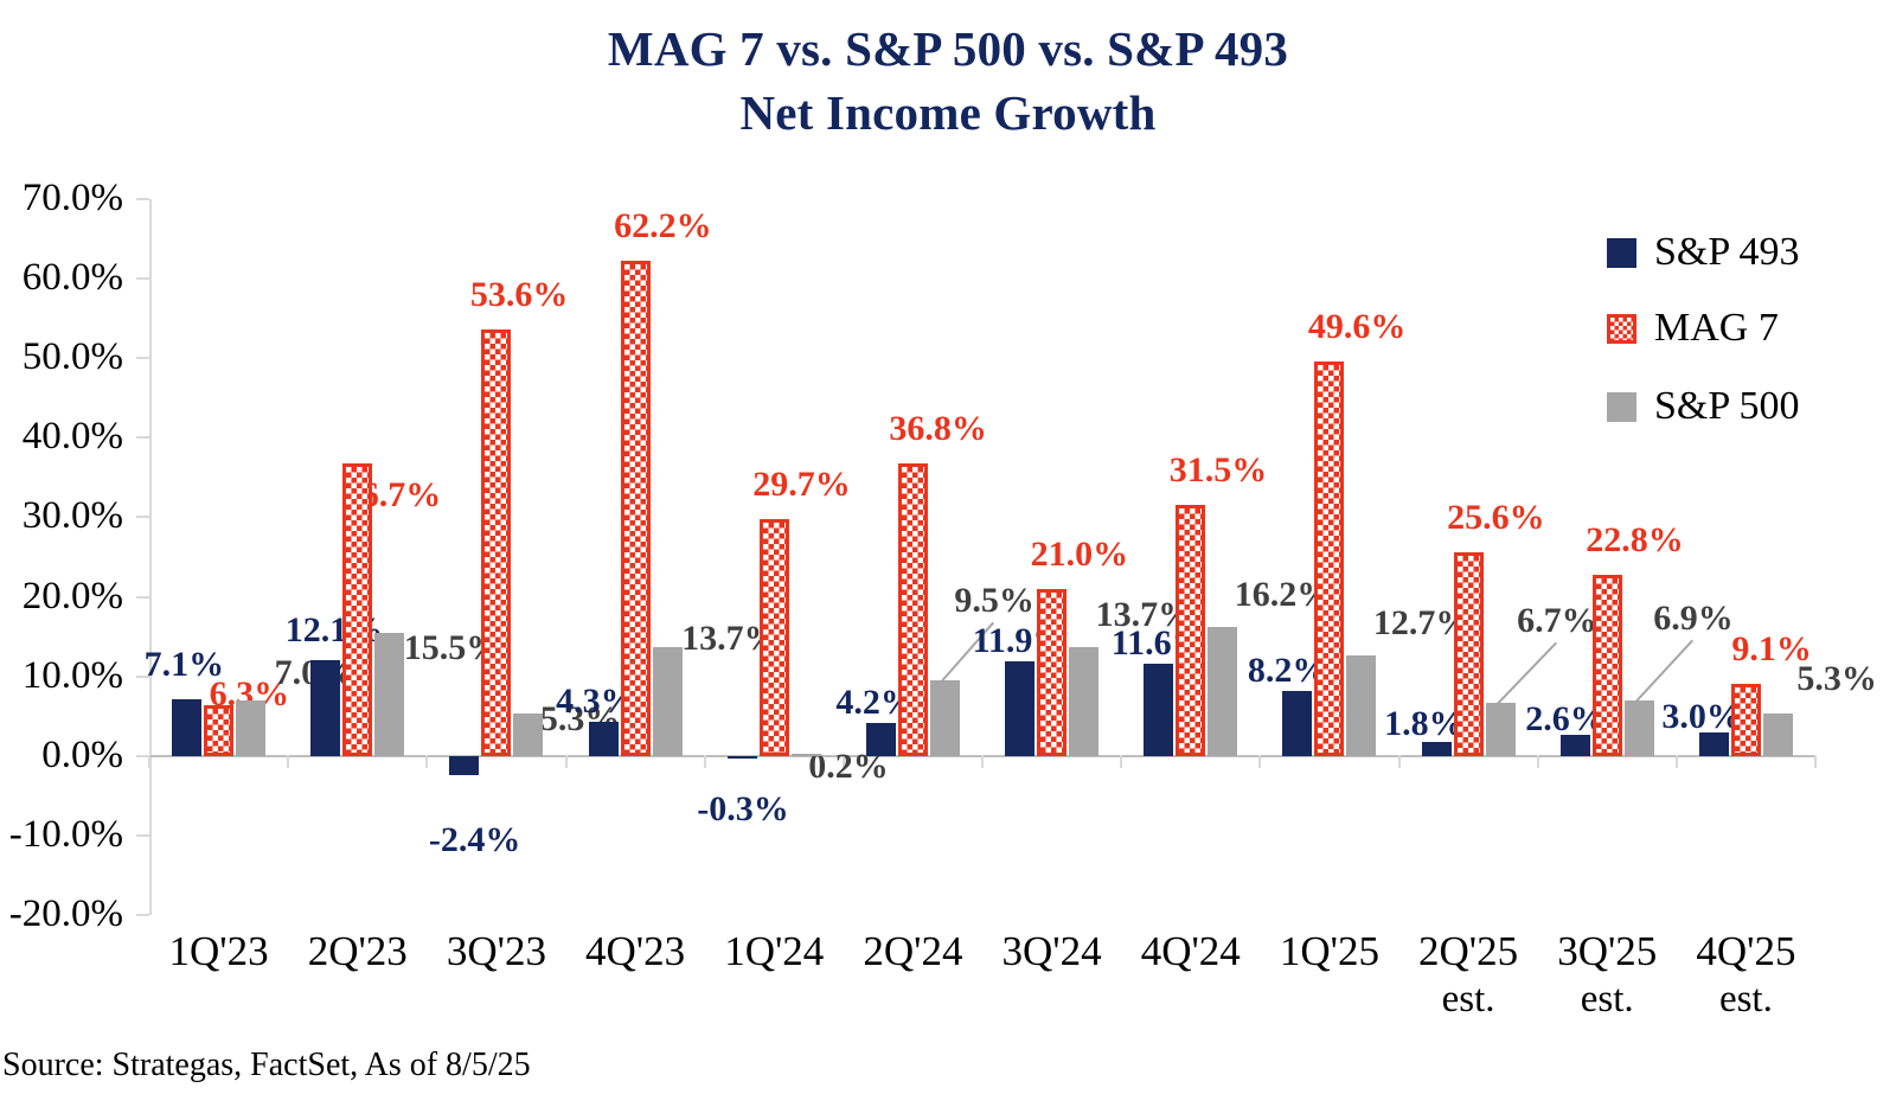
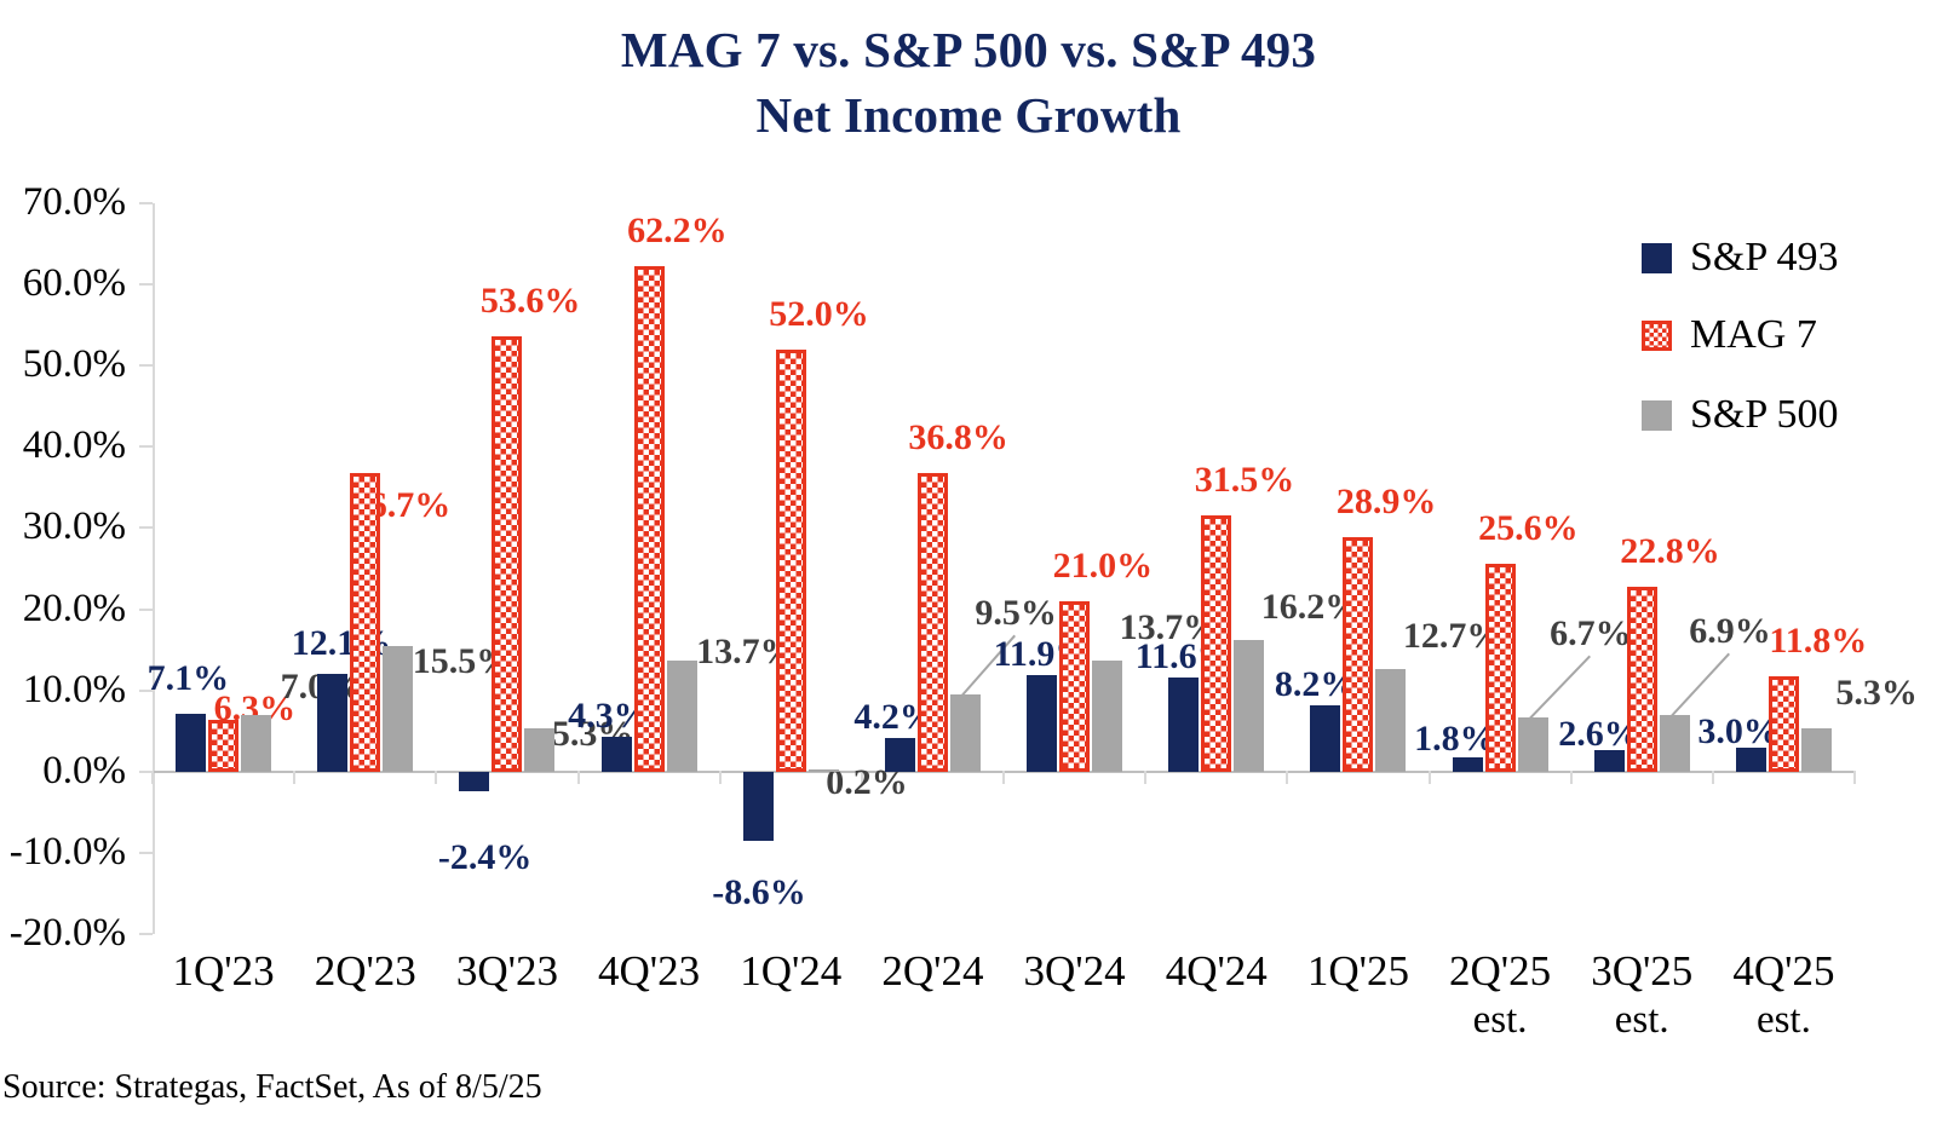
S&P 493/1Q'24: -0.3% -> -8.6%
MAG 7/1Q'24: 29.7% -> 52.0%
MAG 7/1Q'25: 49.6% -> 28.9%
MAG 7/4Q'25 est.: 9.1% -> 11.8%
